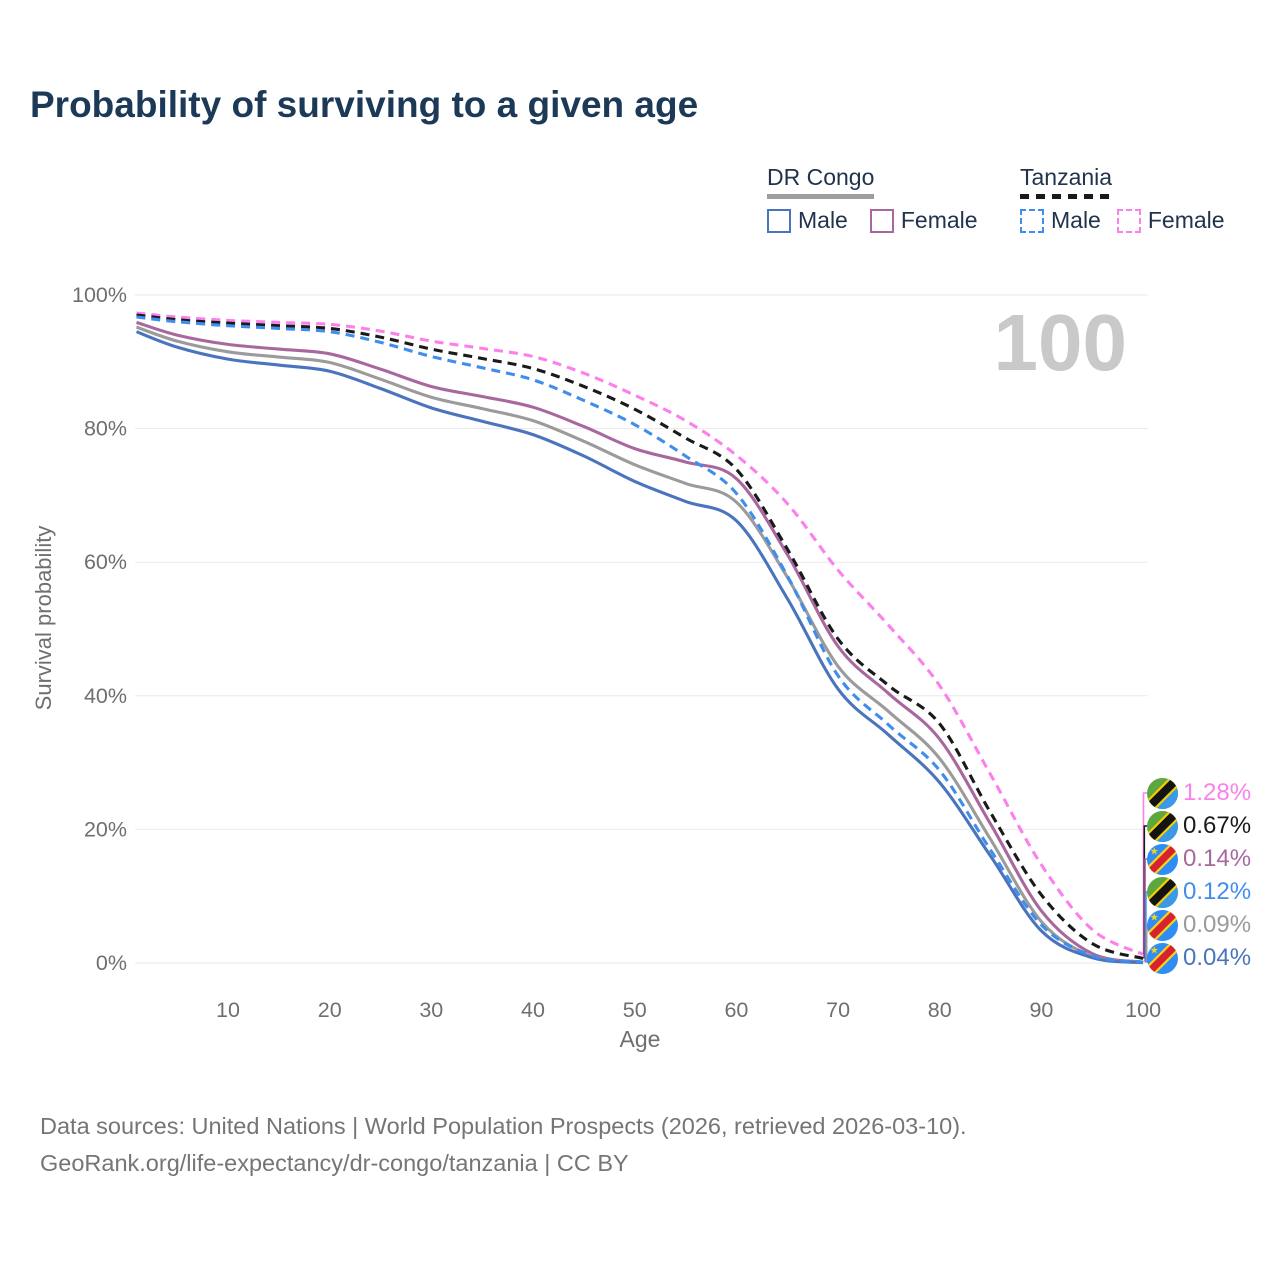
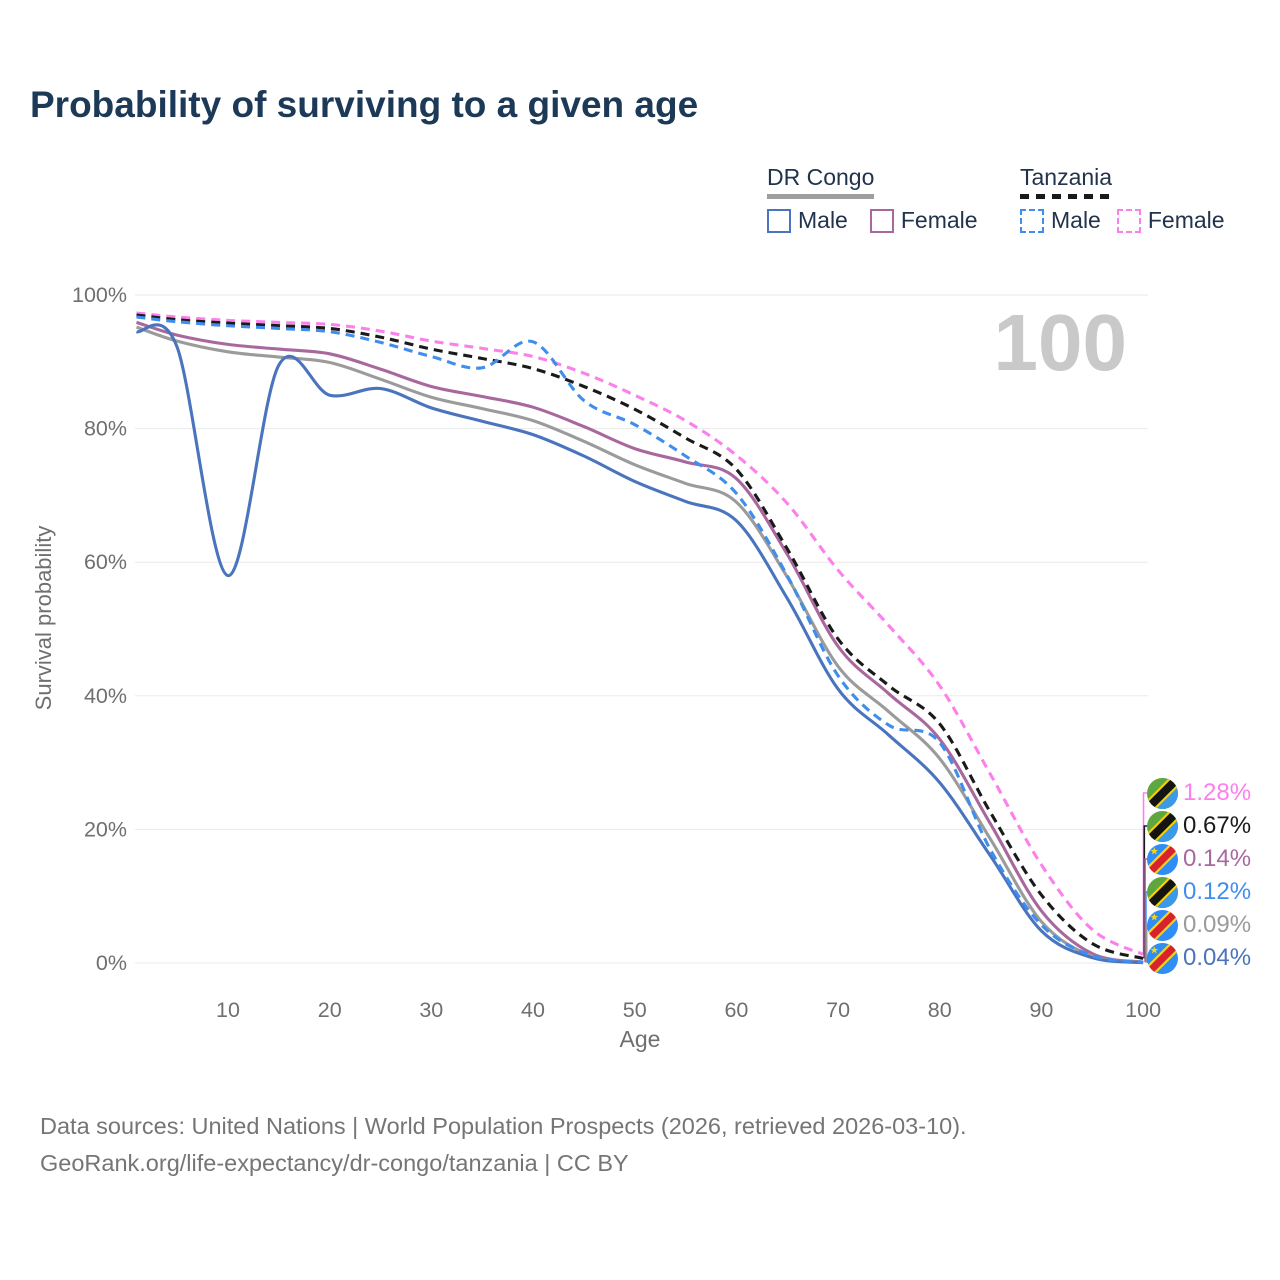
DR Congo Male/10: 90% -> 58%
DR Congo Male/20: 89% -> 85%
Tanzania Male/40: 87% -> 93%
Tanzania Male/80: 29% -> 33%
